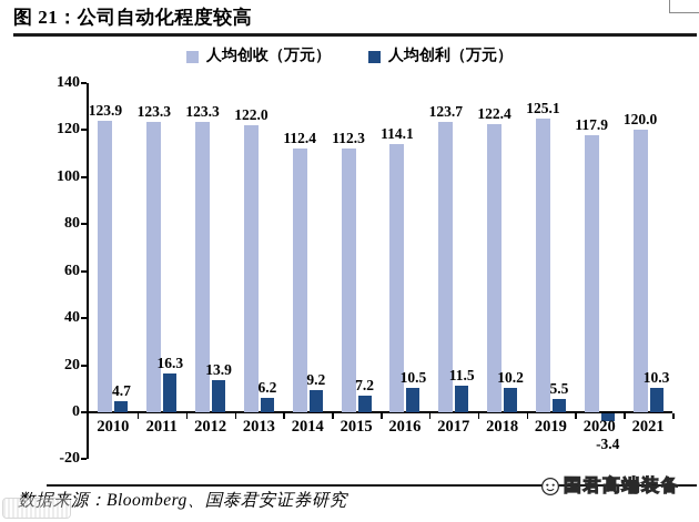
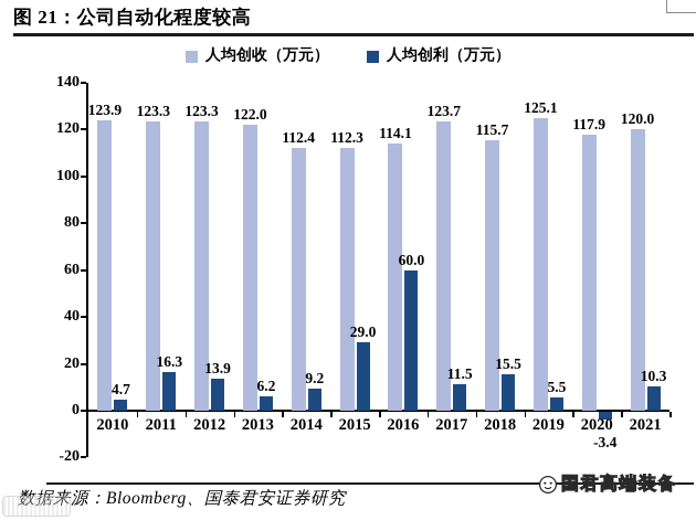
人均创利（万元）/2015: 7.2 -> 29.0
人均创利（万元）/2016: 10.5 -> 60.0
人均创收（万元）/2018: 122.4 -> 115.7
人均创利（万元）/2018: 10.2 -> 15.5
